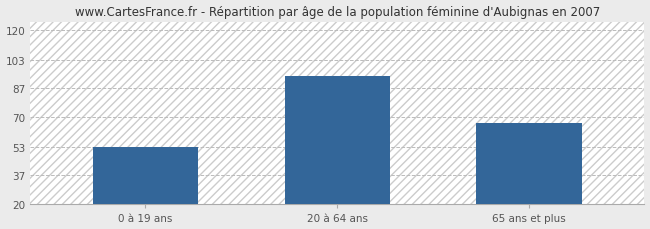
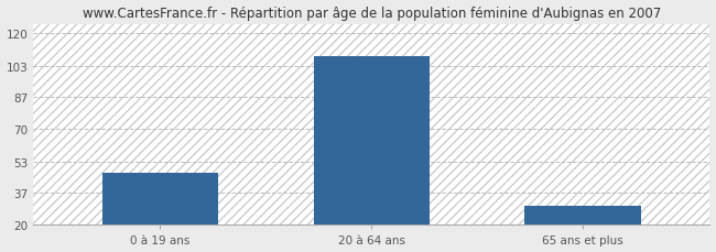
0 à 19 ans: 53 -> 47
20 à 64 ans: 94 -> 108
65 ans et plus: 67 -> 30
